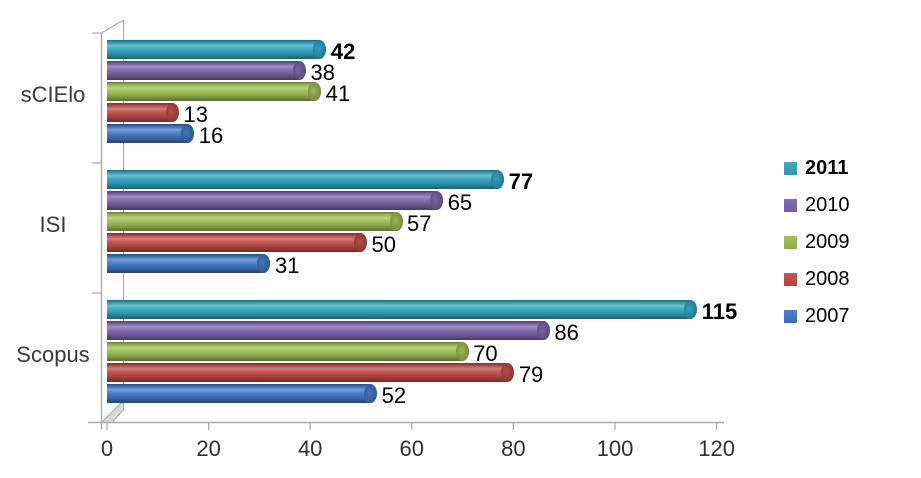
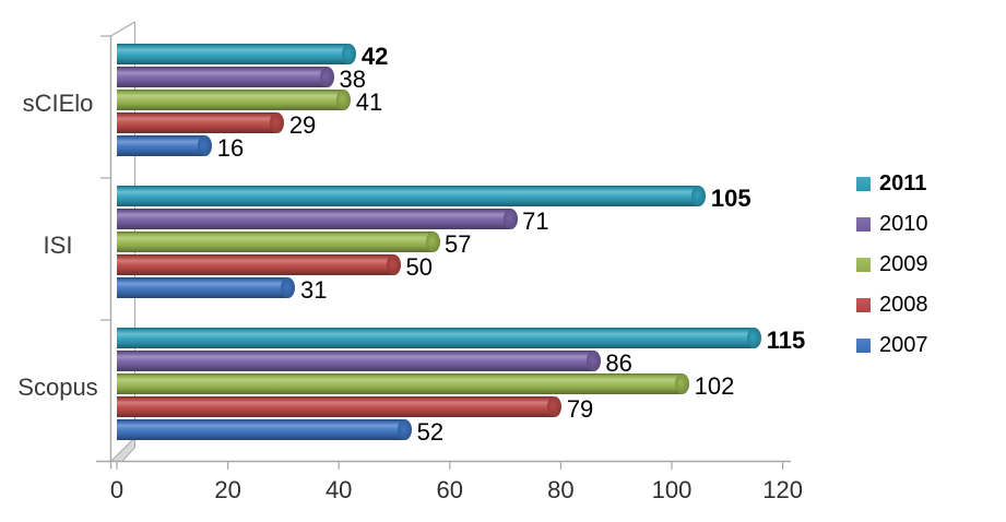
2008/sCIElo: 13 -> 29
2011/ISI: 77 -> 105
2010/ISI: 65 -> 71
2009/Scopus: 70 -> 102
